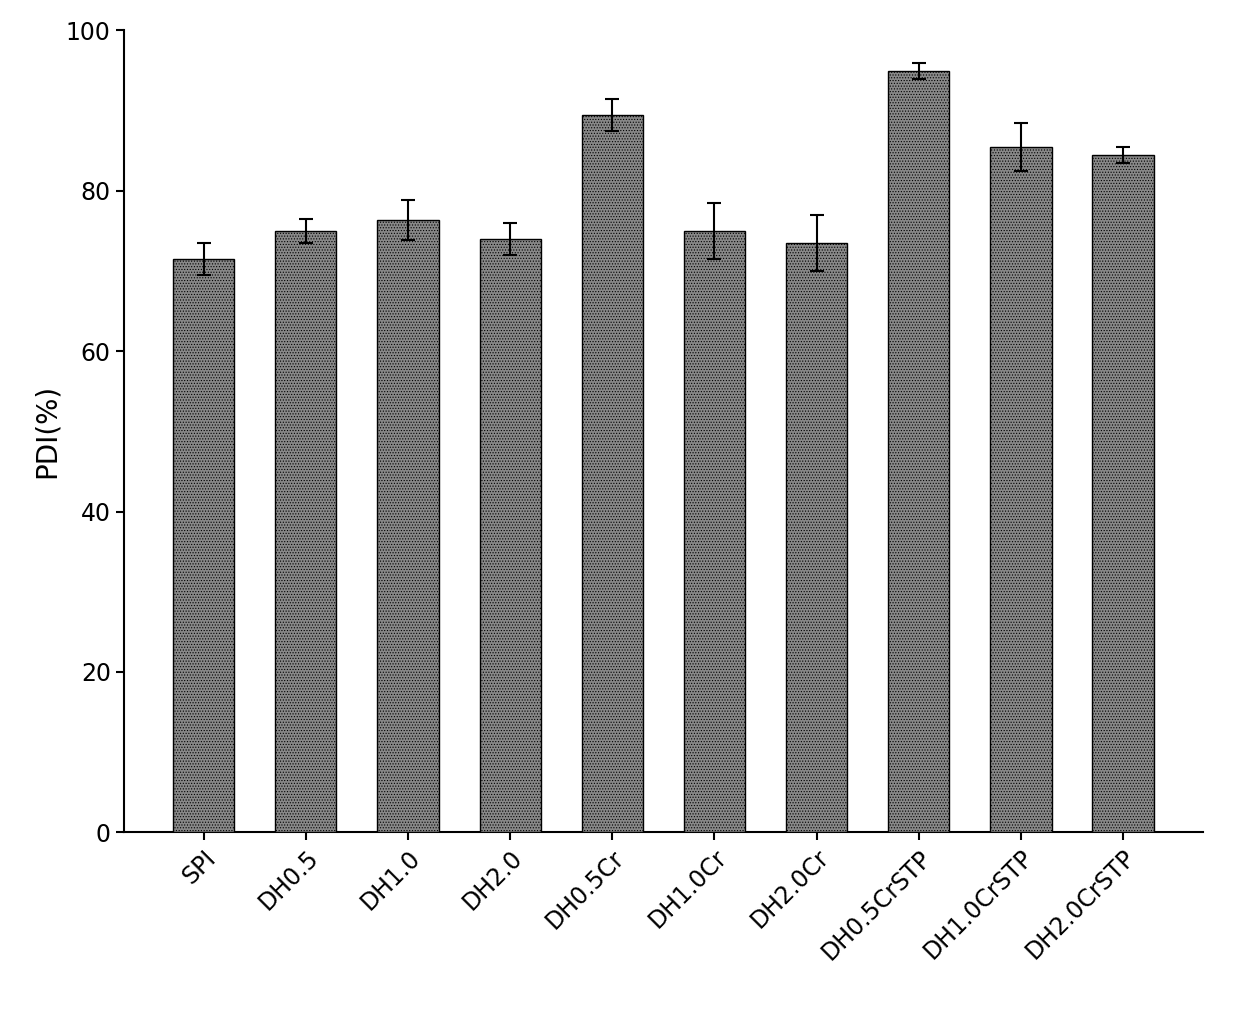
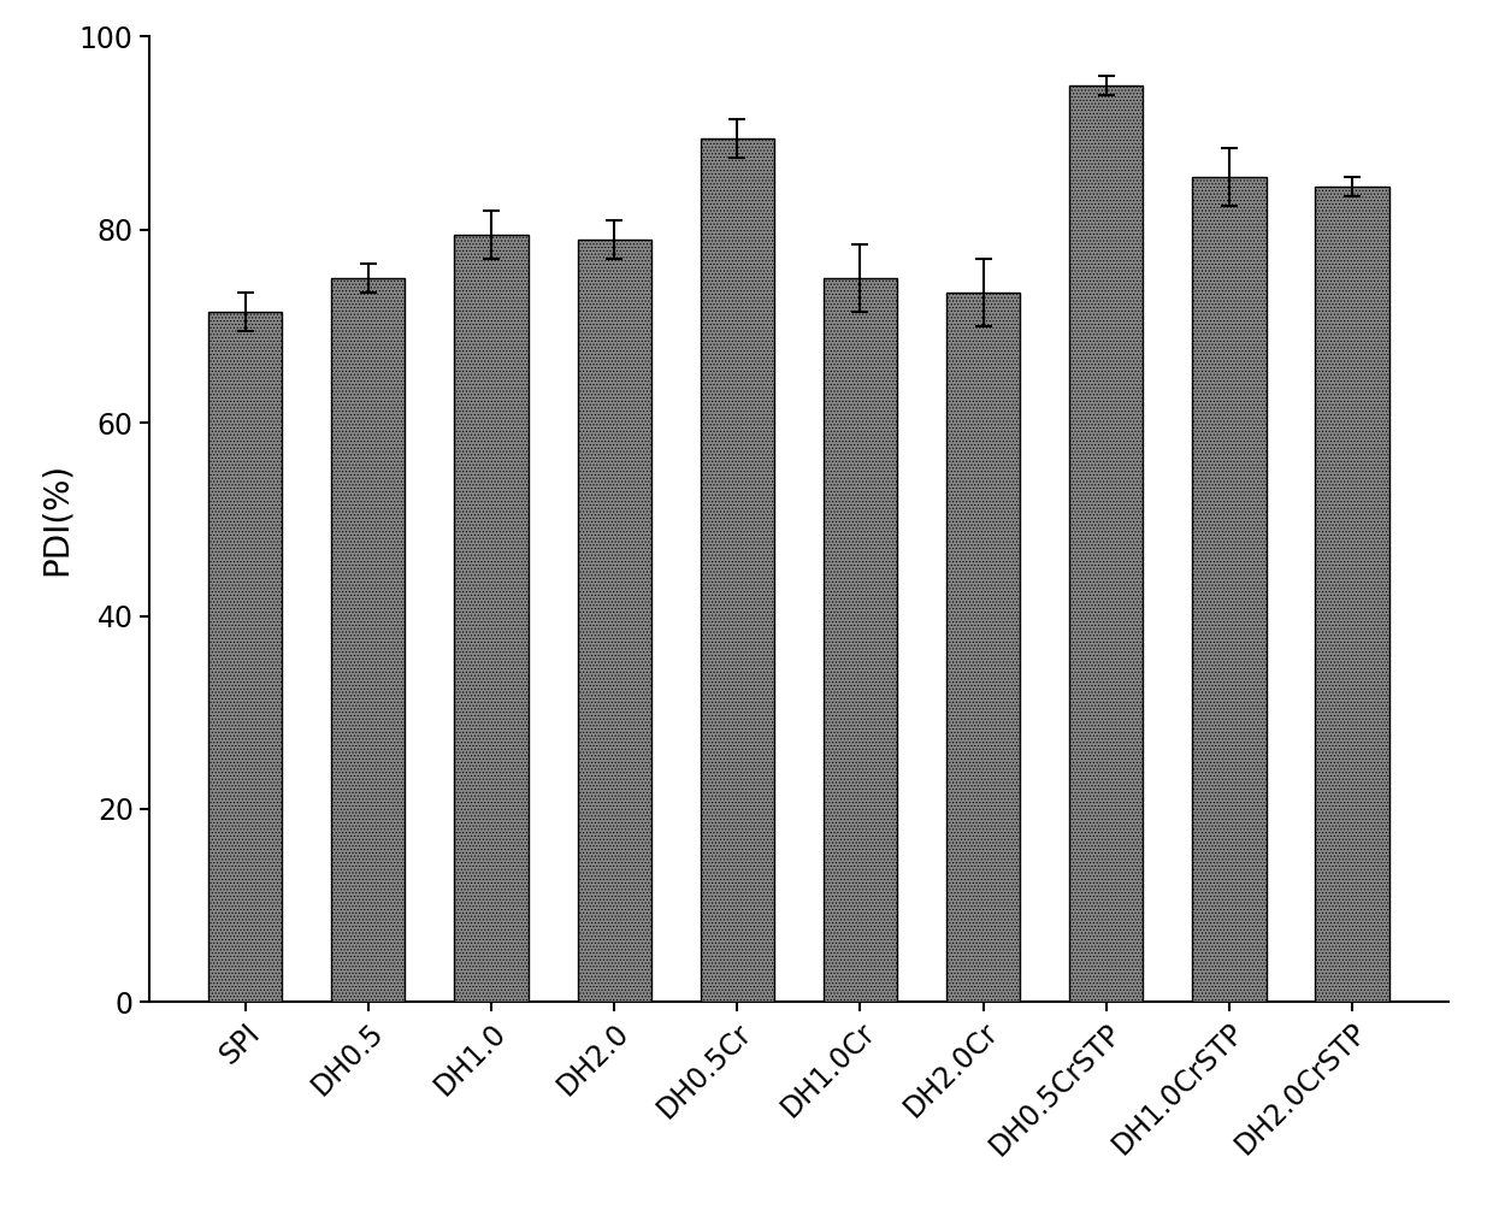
DH1.0: 76.4 -> 79.5
DH2.0: 74.0 -> 79.0
